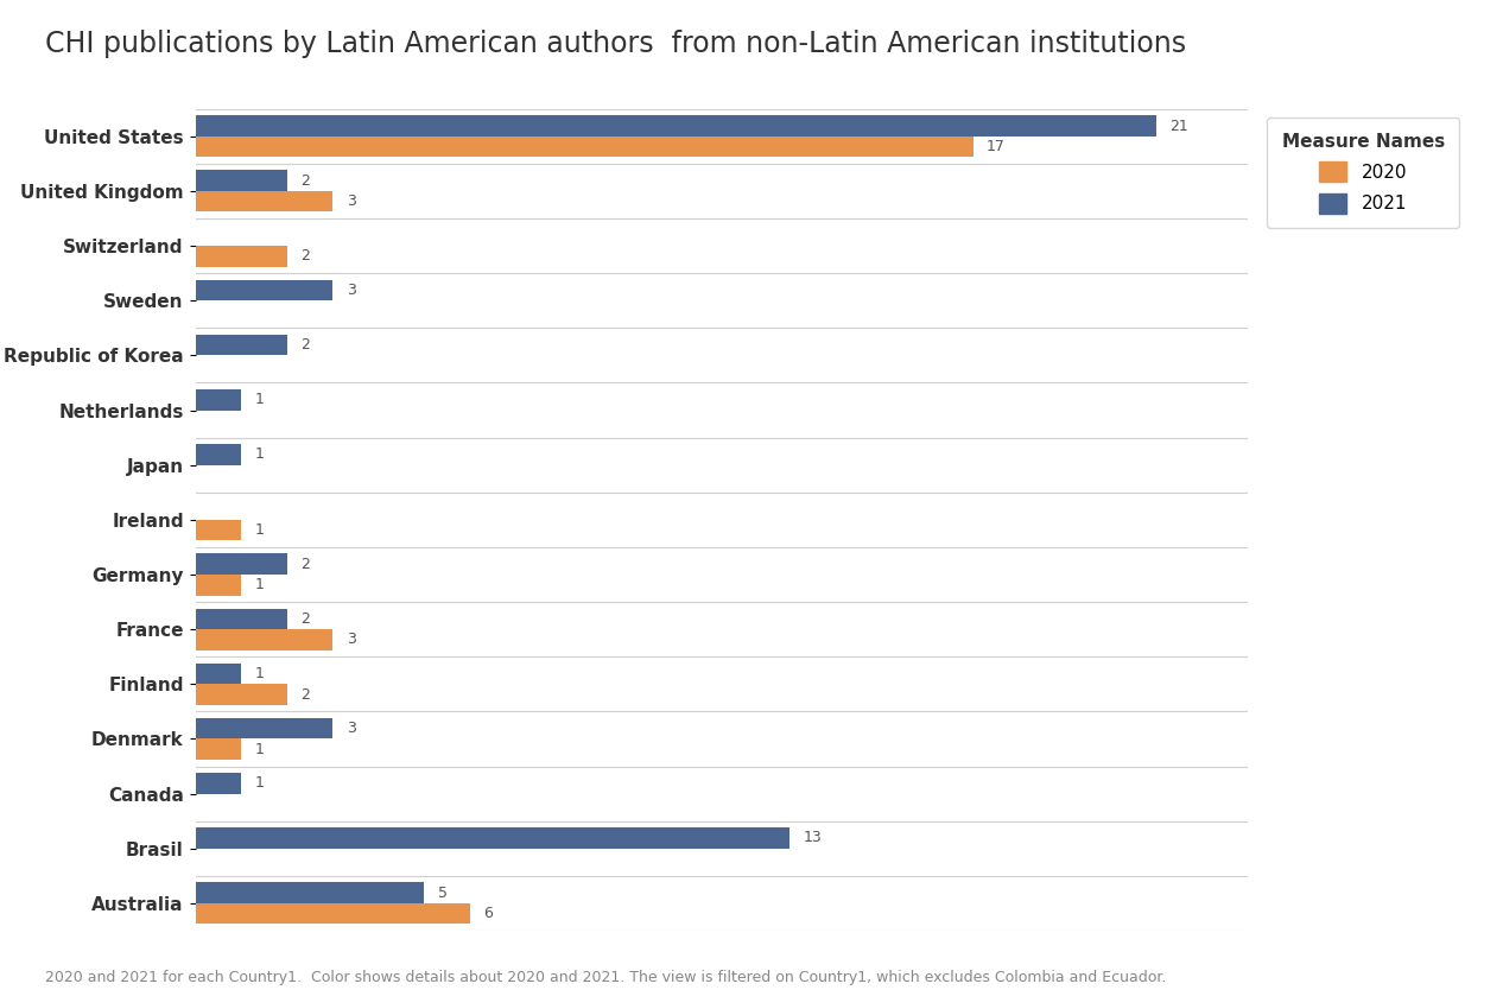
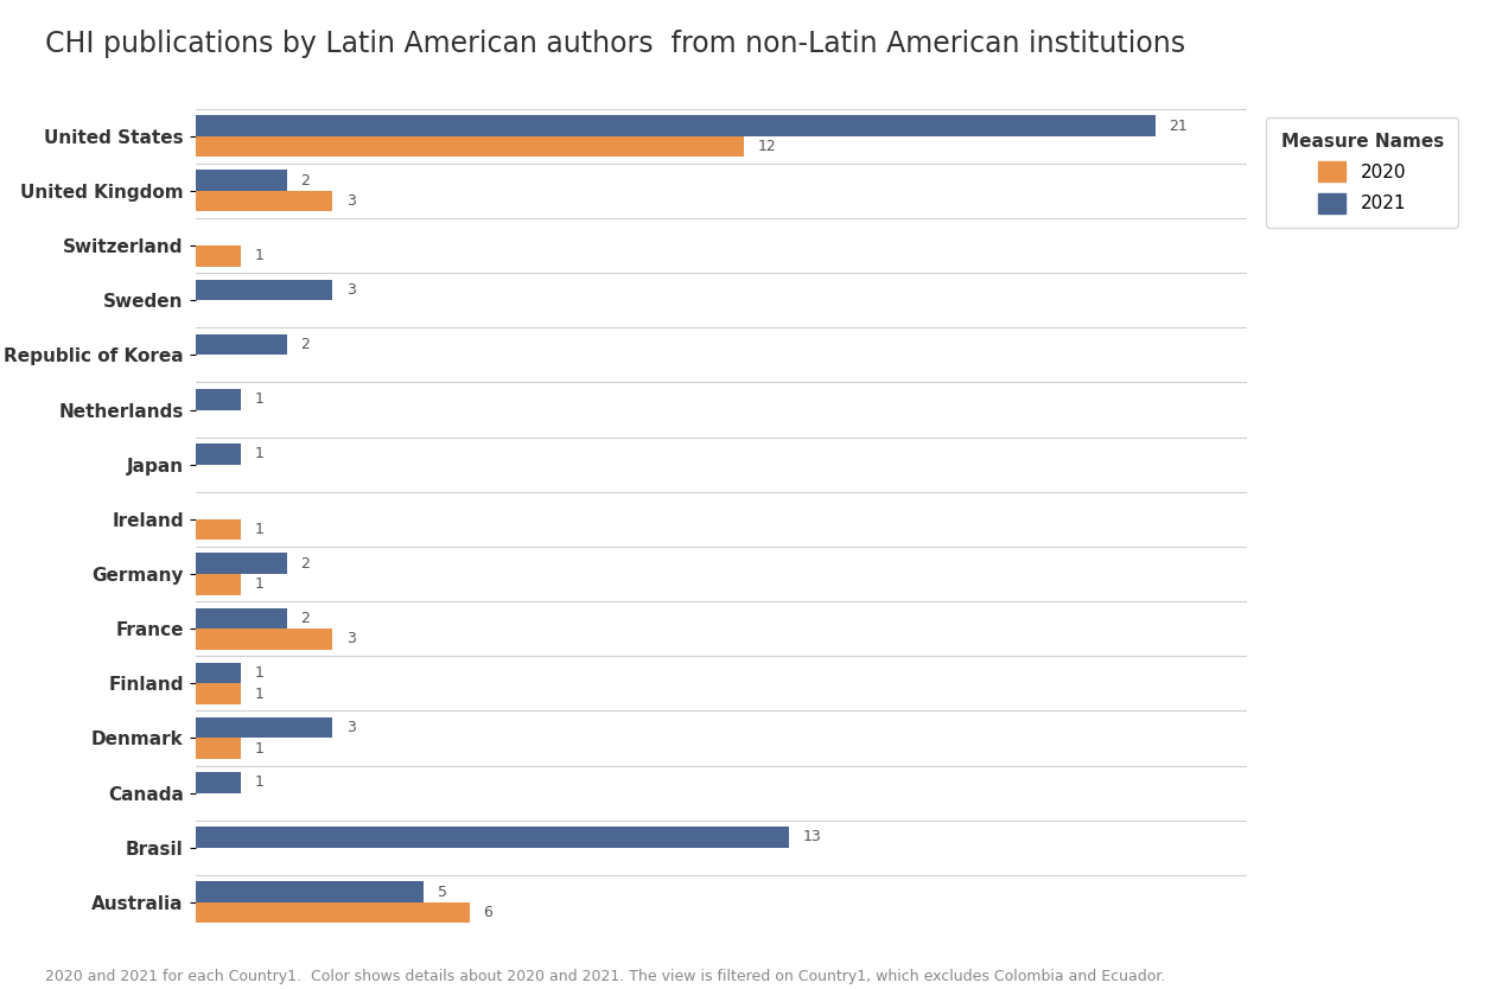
2020/United States: 17 -> 12
2020/Switzerland: 2 -> 1
2020/Finland: 2 -> 1
